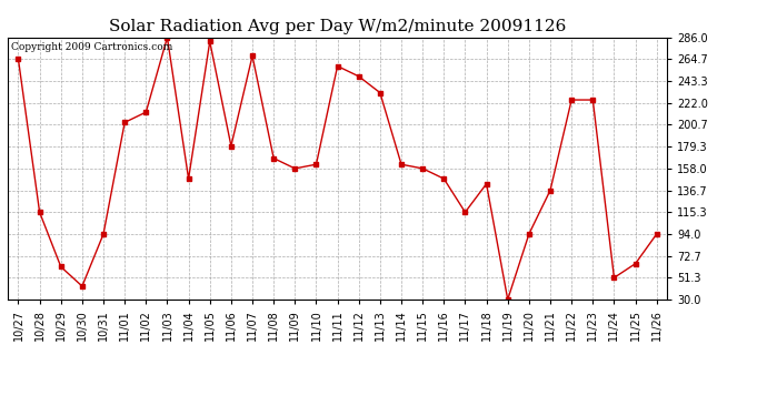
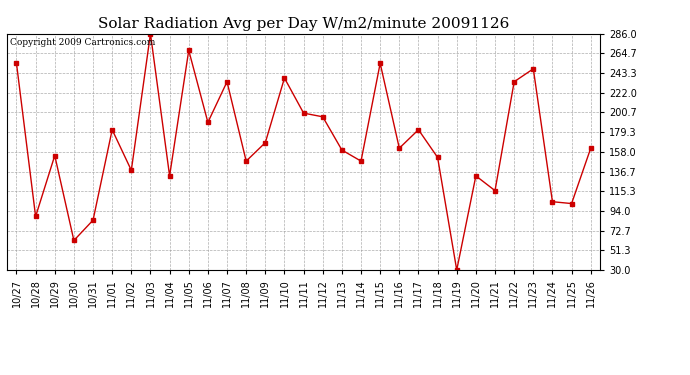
10/27: 265 -> 254
10/28: 115 -> 88
10/29: 62 -> 154
10/30: 43 -> 62
10/31: 94 -> 84
11/01: 203 -> 182
11/02: 213 -> 138
11/04: 148 -> 132
11/05: 282 -> 268
11/06: 180 -> 190
11/07: 268 -> 234
11/08: 168 -> 148
11/09: 158 -> 168
11/10: 162 -> 238
11/11: 258 -> 200
11/12: 248 -> 196
11/13: 232 -> 160
11/14: 162 -> 148
11/15: 158 -> 254
11/16: 148 -> 162
11/17: 115 -> 182
11/18: 143 -> 152
11/20: 94 -> 132
11/21: 137 -> 116
11/22: 225 -> 234
11/23: 225 -> 248
11/24: 51 -> 104
11/25: 65 -> 102
11/26: 94 -> 162
